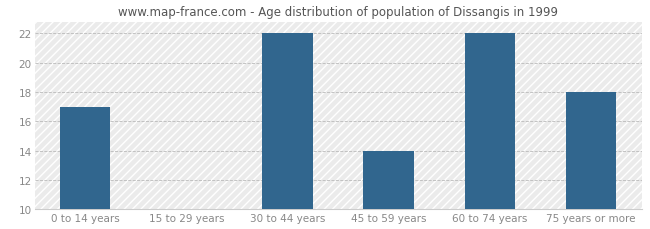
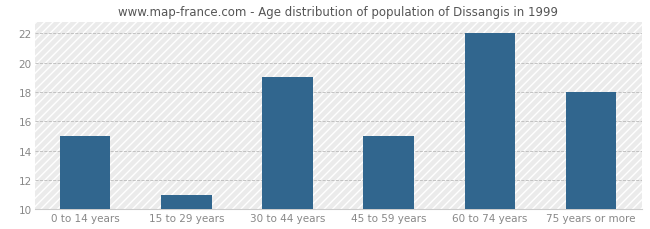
0 to 14 years: 17 -> 15
15 to 29 years: 10 -> 11
30 to 44 years: 22 -> 19
45 to 59 years: 14 -> 15
